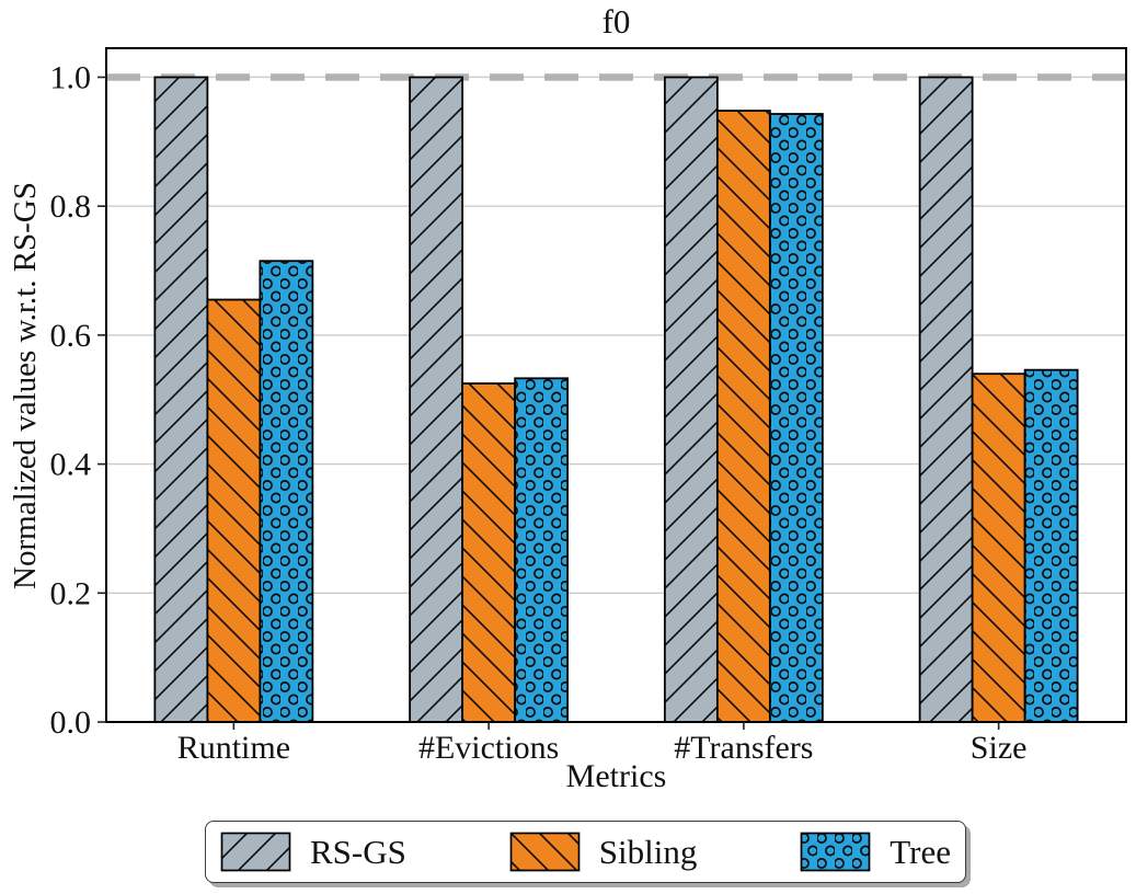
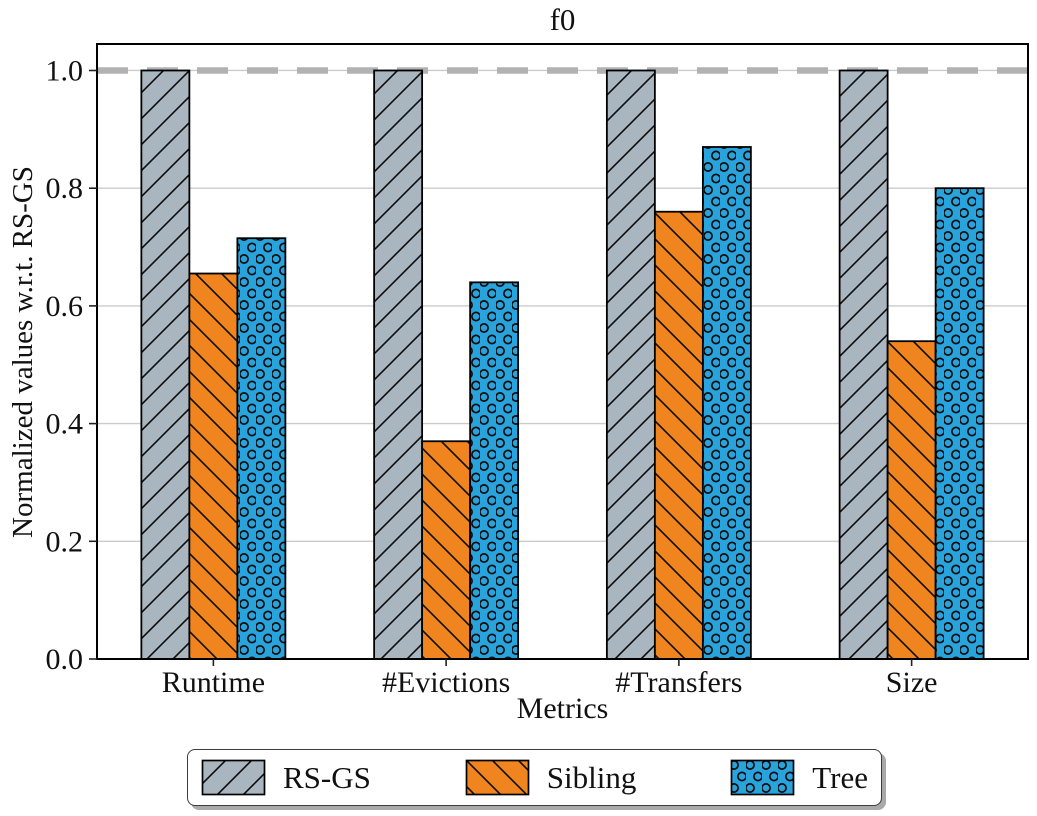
Sibling/#Evictions: 0.53 -> 0.37
Tree/#Evictions: 0.53 -> 0.64
Sibling/#Transfers: 0.95 -> 0.76
Tree/#Transfers: 0.94 -> 0.87
Tree/Size: 0.55 -> 0.80
